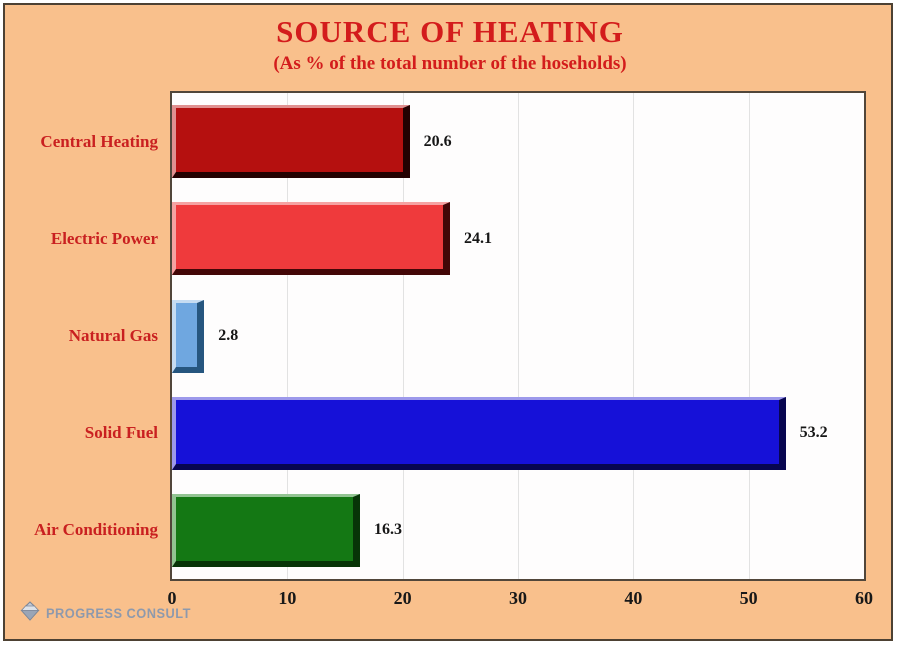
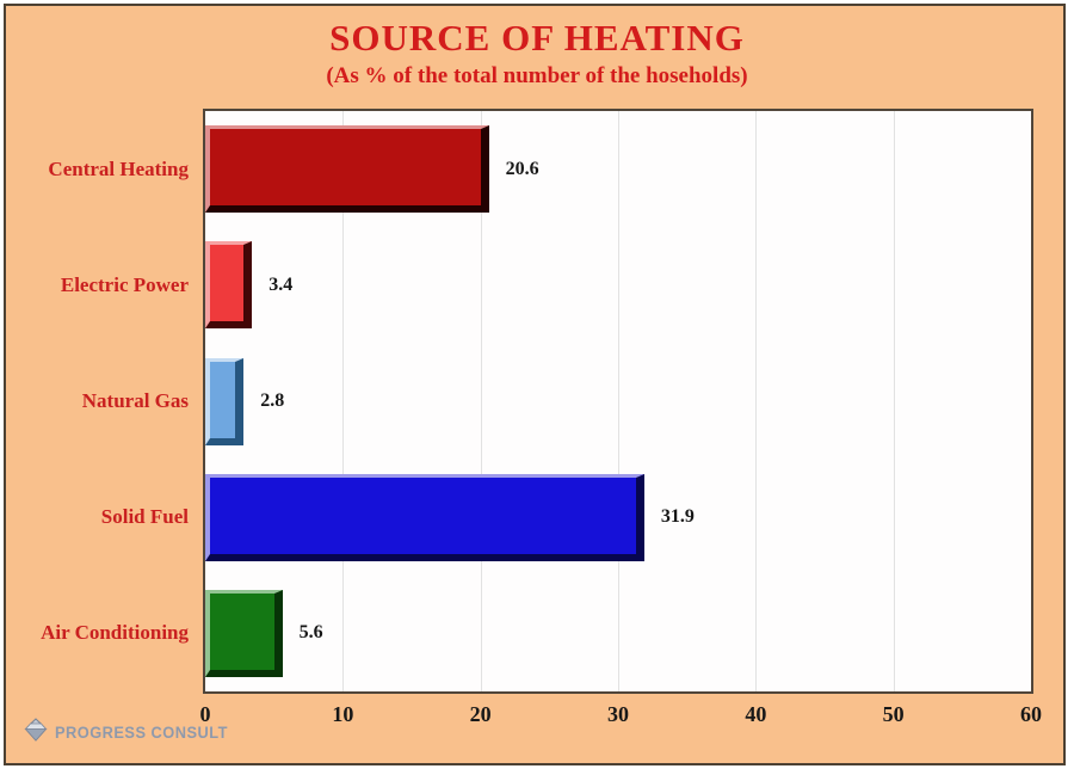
Electric Power: 24.1 -> 3.4
Solid Fuel: 53.2 -> 31.9
Air Conditioning: 16.3 -> 5.6
